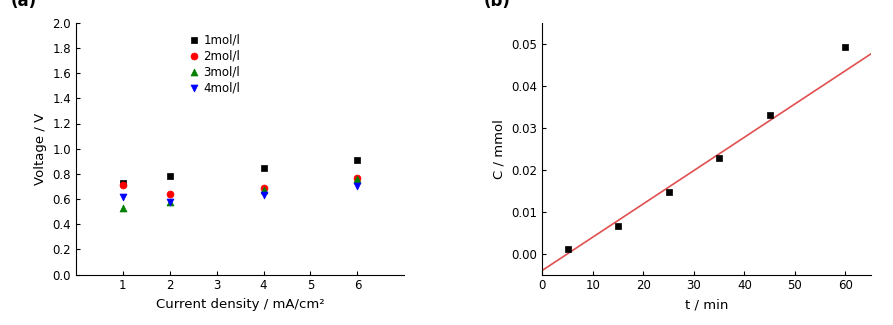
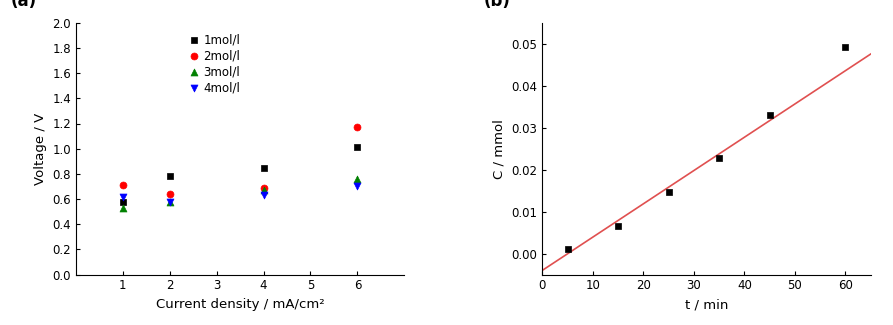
1mol/l/1: 0.73 -> 0.58
1mol/l/6: 0.91 -> 1.01
2mol/l/6: 0.77 -> 1.17
